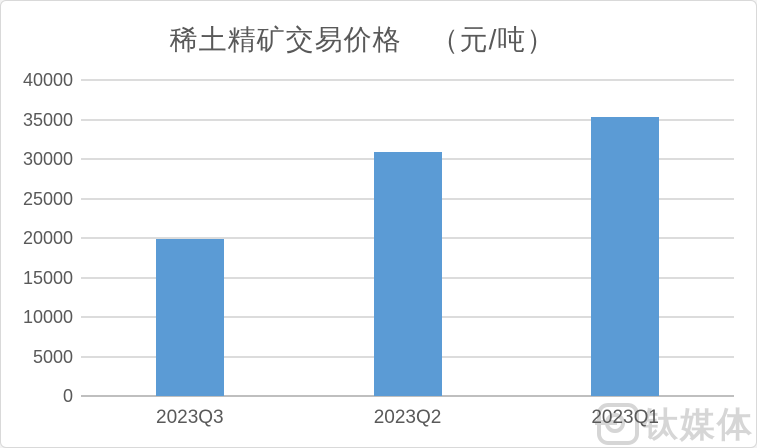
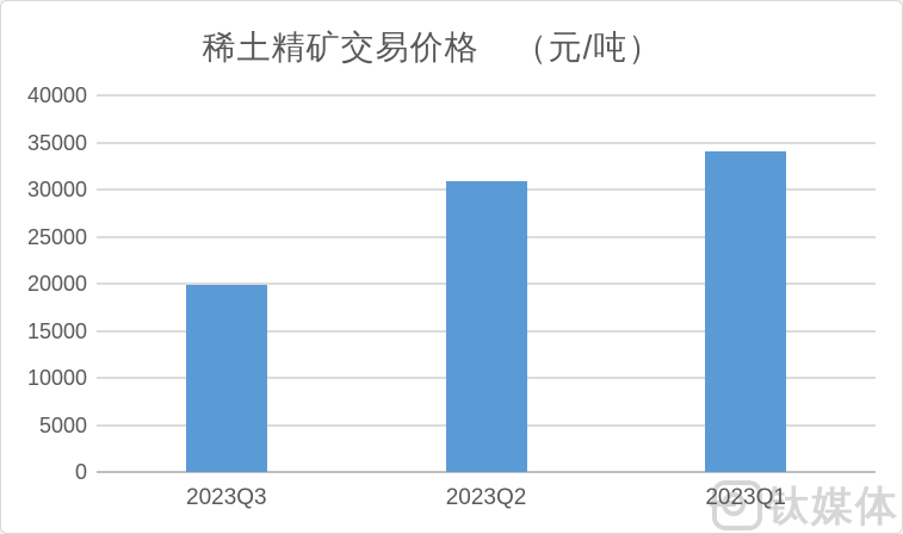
2023Q1: 35000 -> 34000
